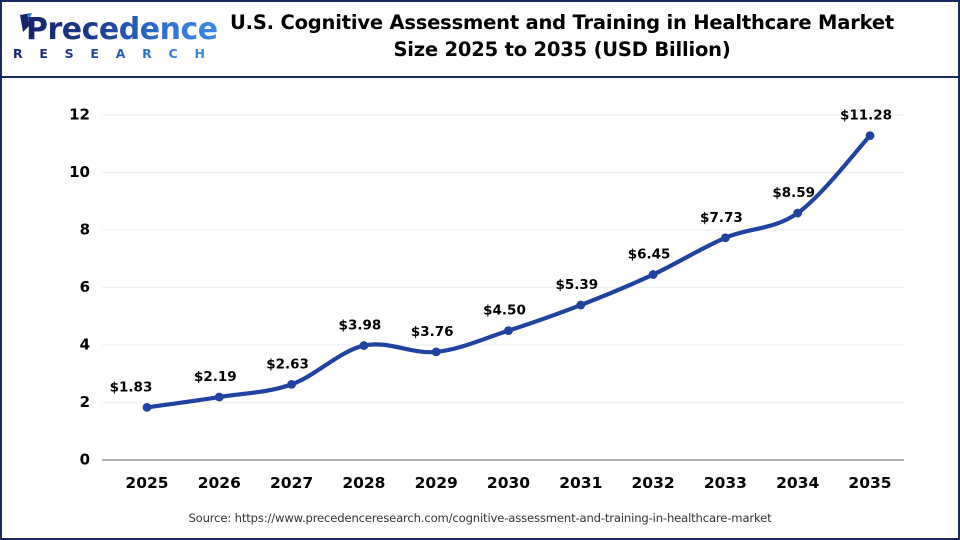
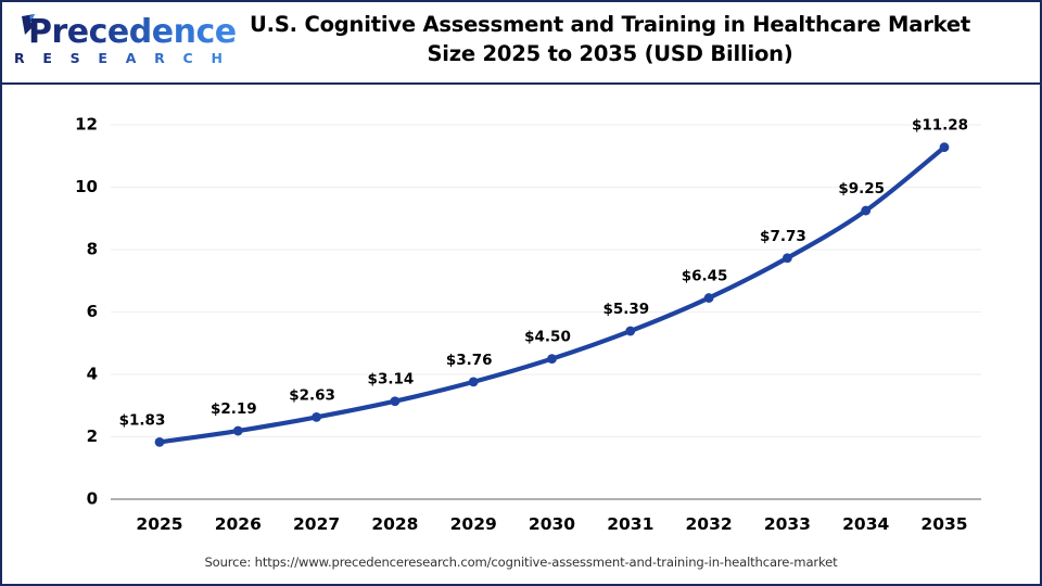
2028: $3.98 -> $3.14
2034: $8.59 -> $9.25
